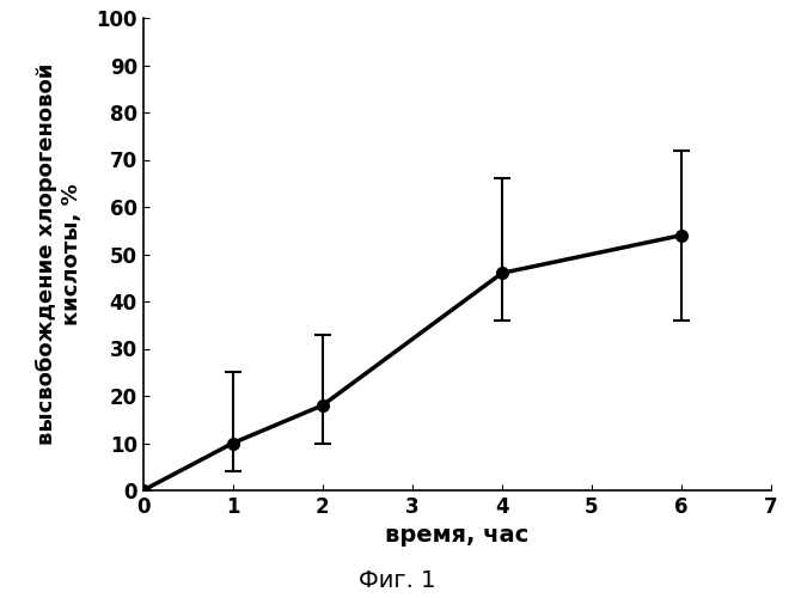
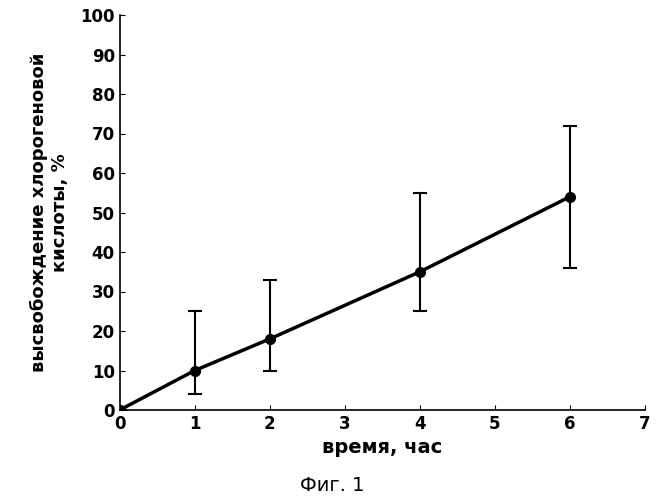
4: 46 -> 35
